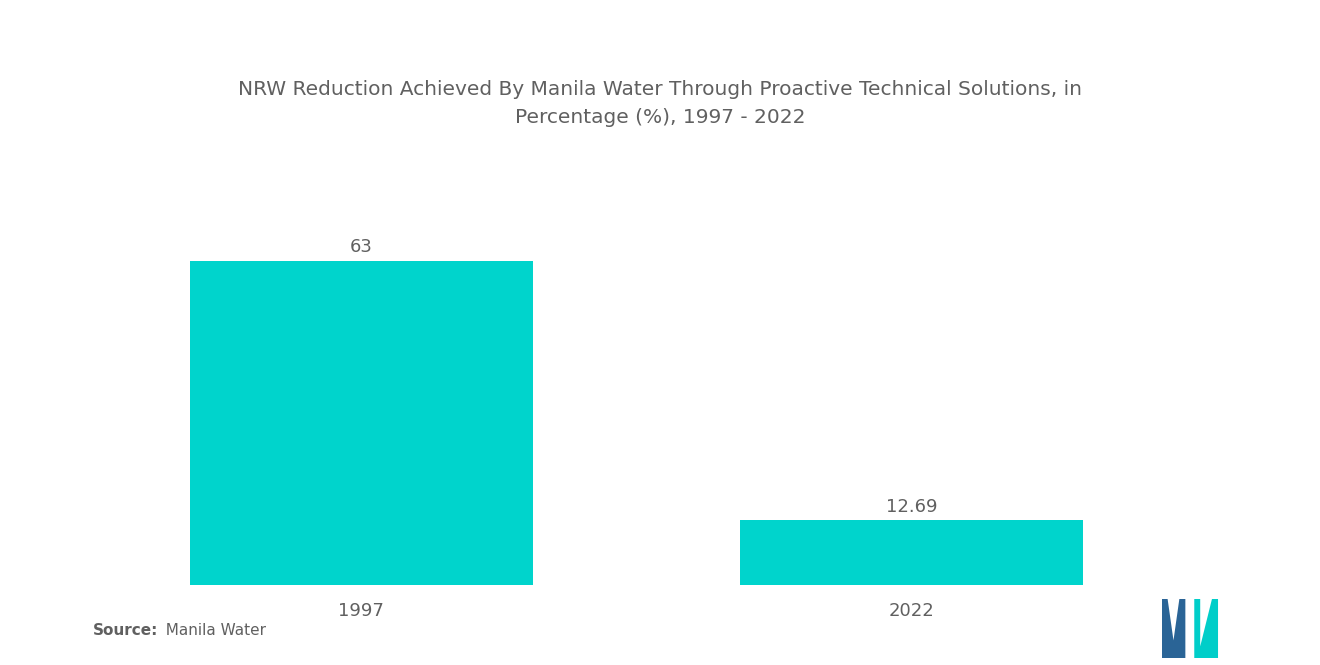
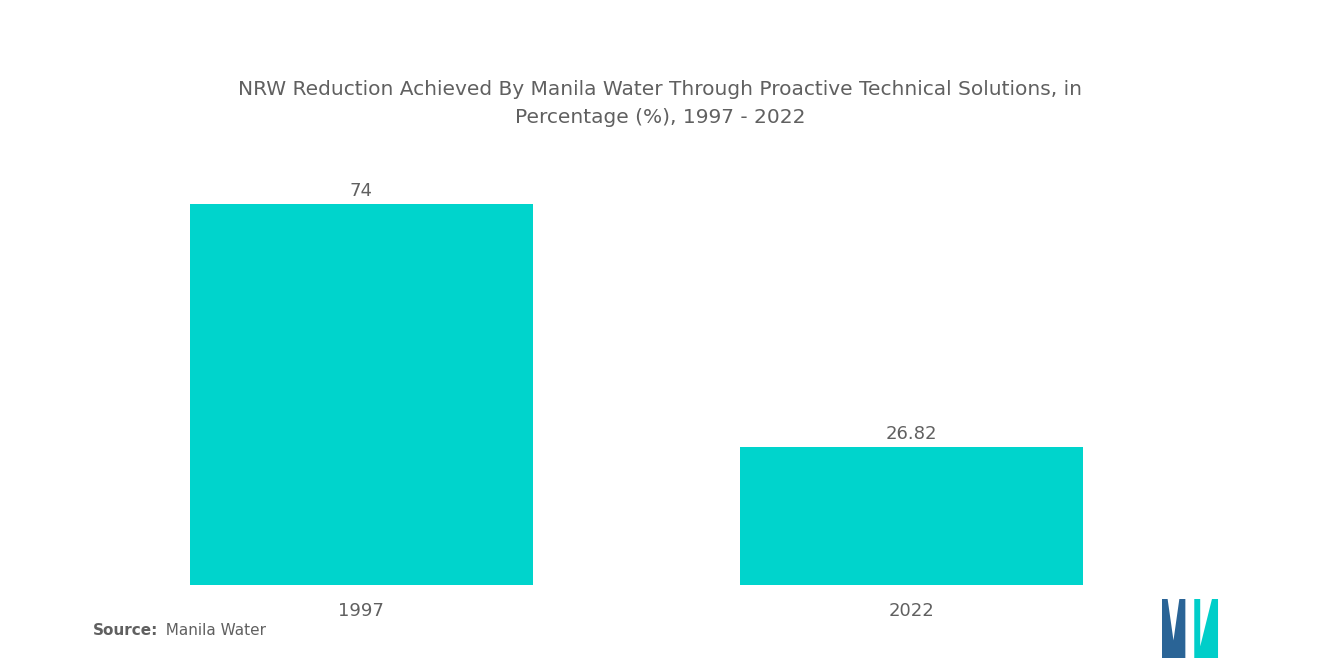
1997: 63 -> 74
2022: 12.69 -> 26.82
